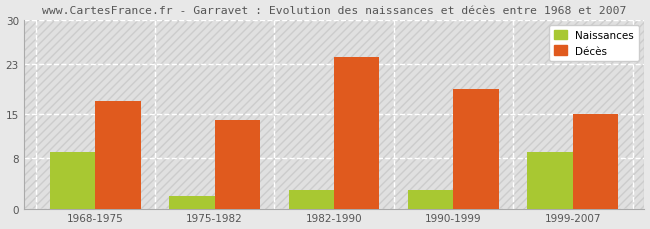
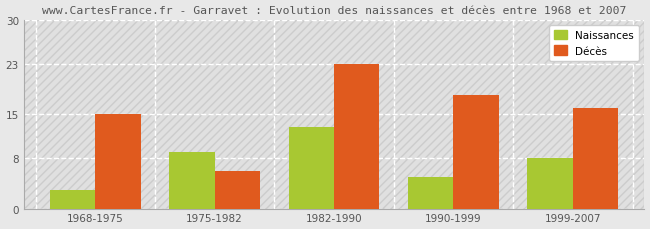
Naissances/1968-1975: 9 -> 3
Décès/1968-1975: 17 -> 15
Naissances/1975-1982: 2 -> 9
Décès/1975-1982: 14 -> 6
Naissances/1982-1990: 3 -> 13
Décès/1982-1990: 24 -> 23
Naissances/1990-1999: 3 -> 5
Décès/1990-1999: 19 -> 18
Naissances/1999-2007: 9 -> 8
Décès/1999-2007: 15 -> 16
